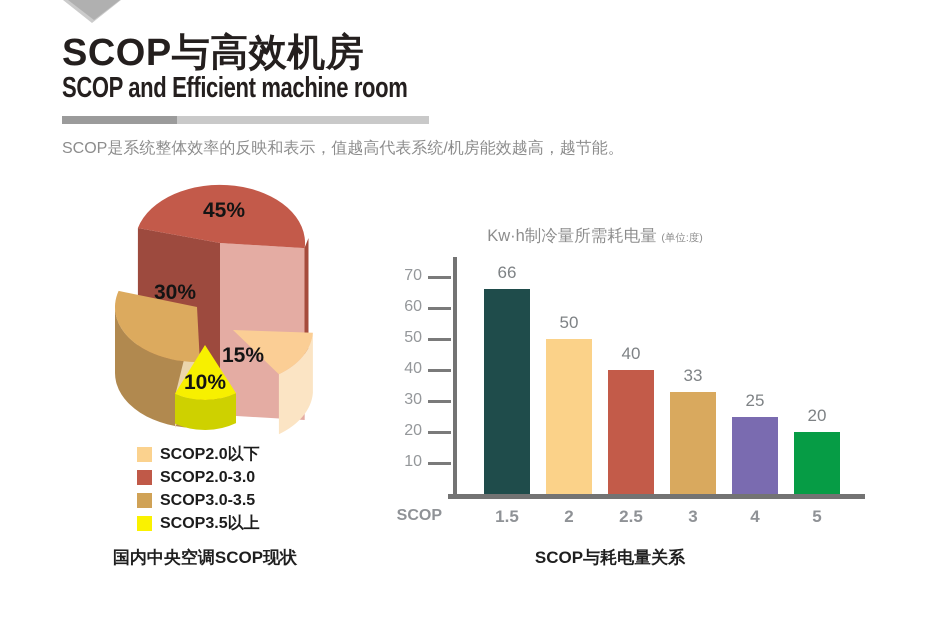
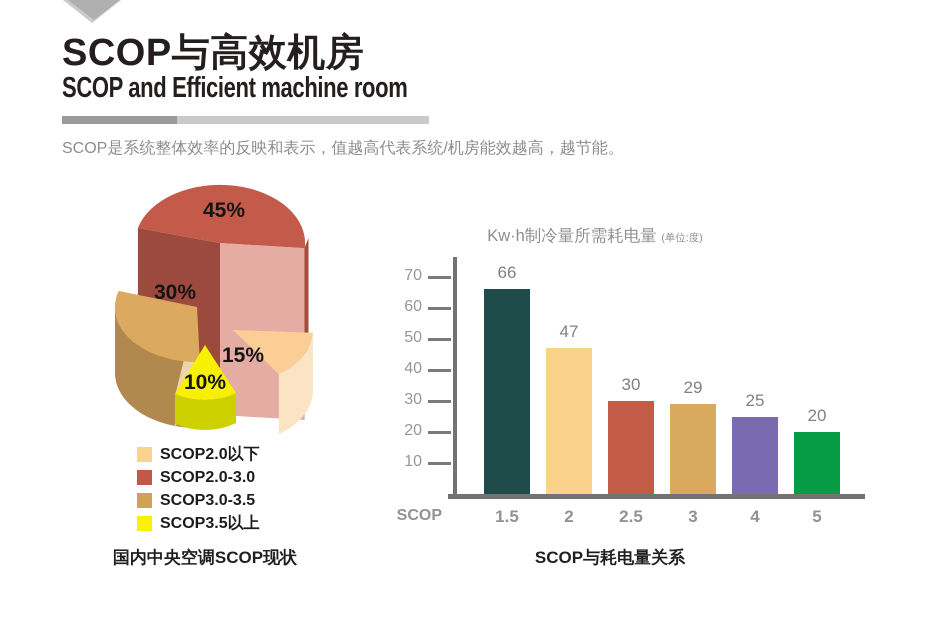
Kw·h制冷量所需耗电量/2: 50 -> 47
Kw·h制冷量所需耗电量/2.5: 40 -> 30
Kw·h制冷量所需耗电量/3: 33 -> 29
